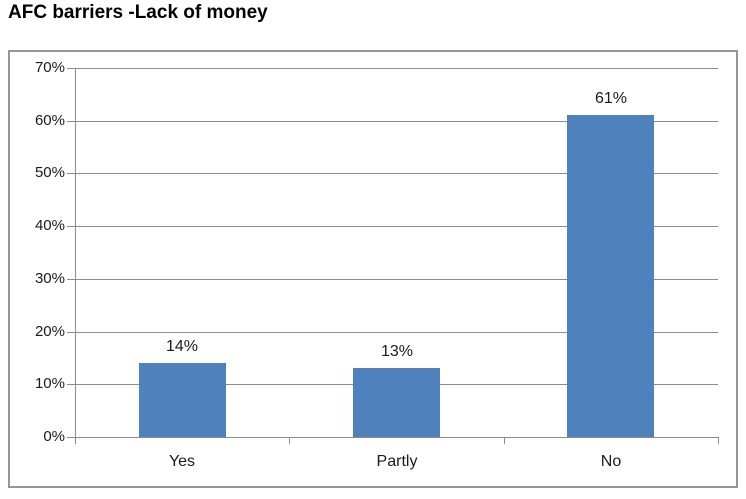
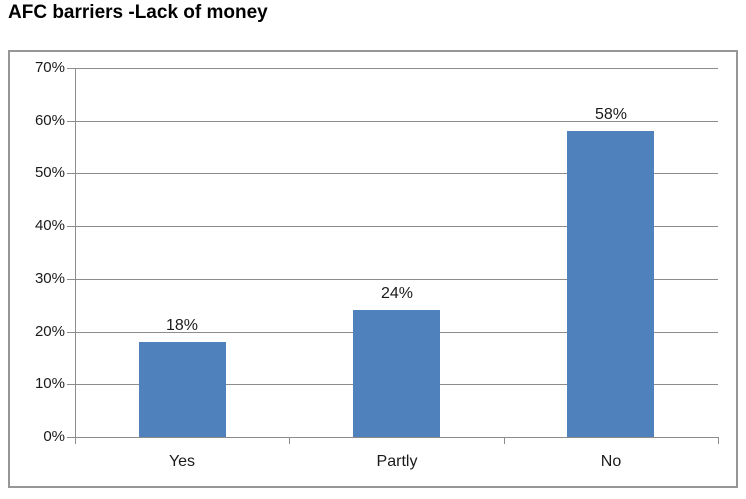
Yes: 14% -> 18%
Partly: 13% -> 24%
No: 61% -> 58%
